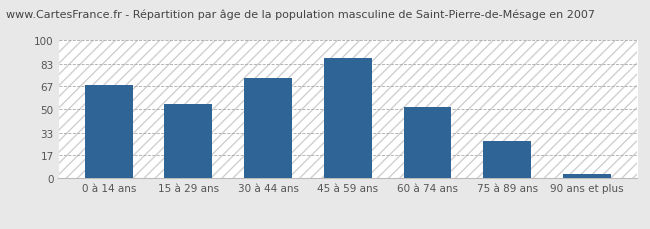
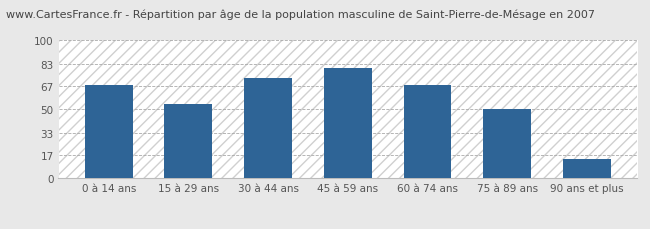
45 à 59 ans: 87 -> 80
60 à 74 ans: 52 -> 68
75 à 89 ans: 27 -> 50
90 ans et plus: 3 -> 14
